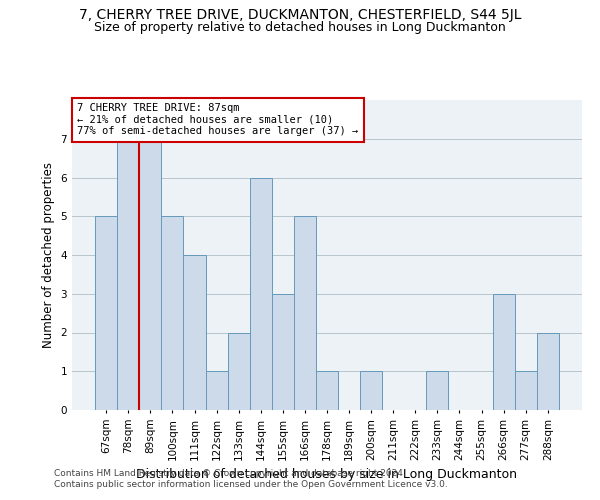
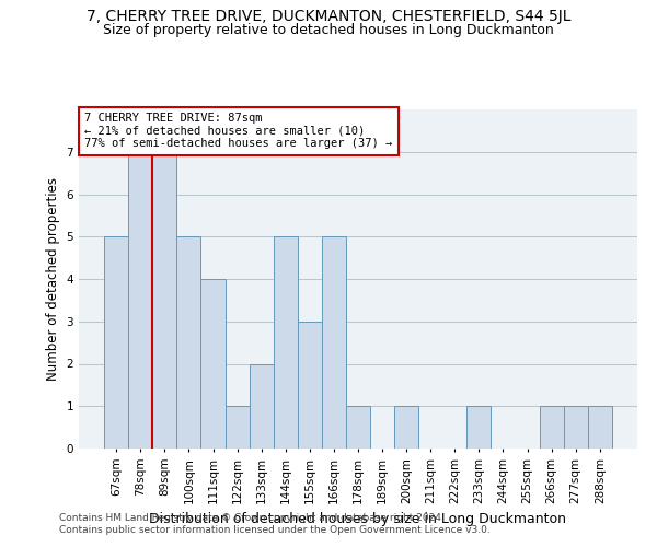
144sqm: 6 -> 5
266sqm: 3 -> 1
288sqm: 2 -> 1
